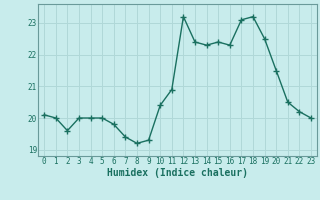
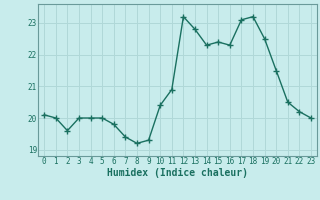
13: 22.4 -> 22.8
